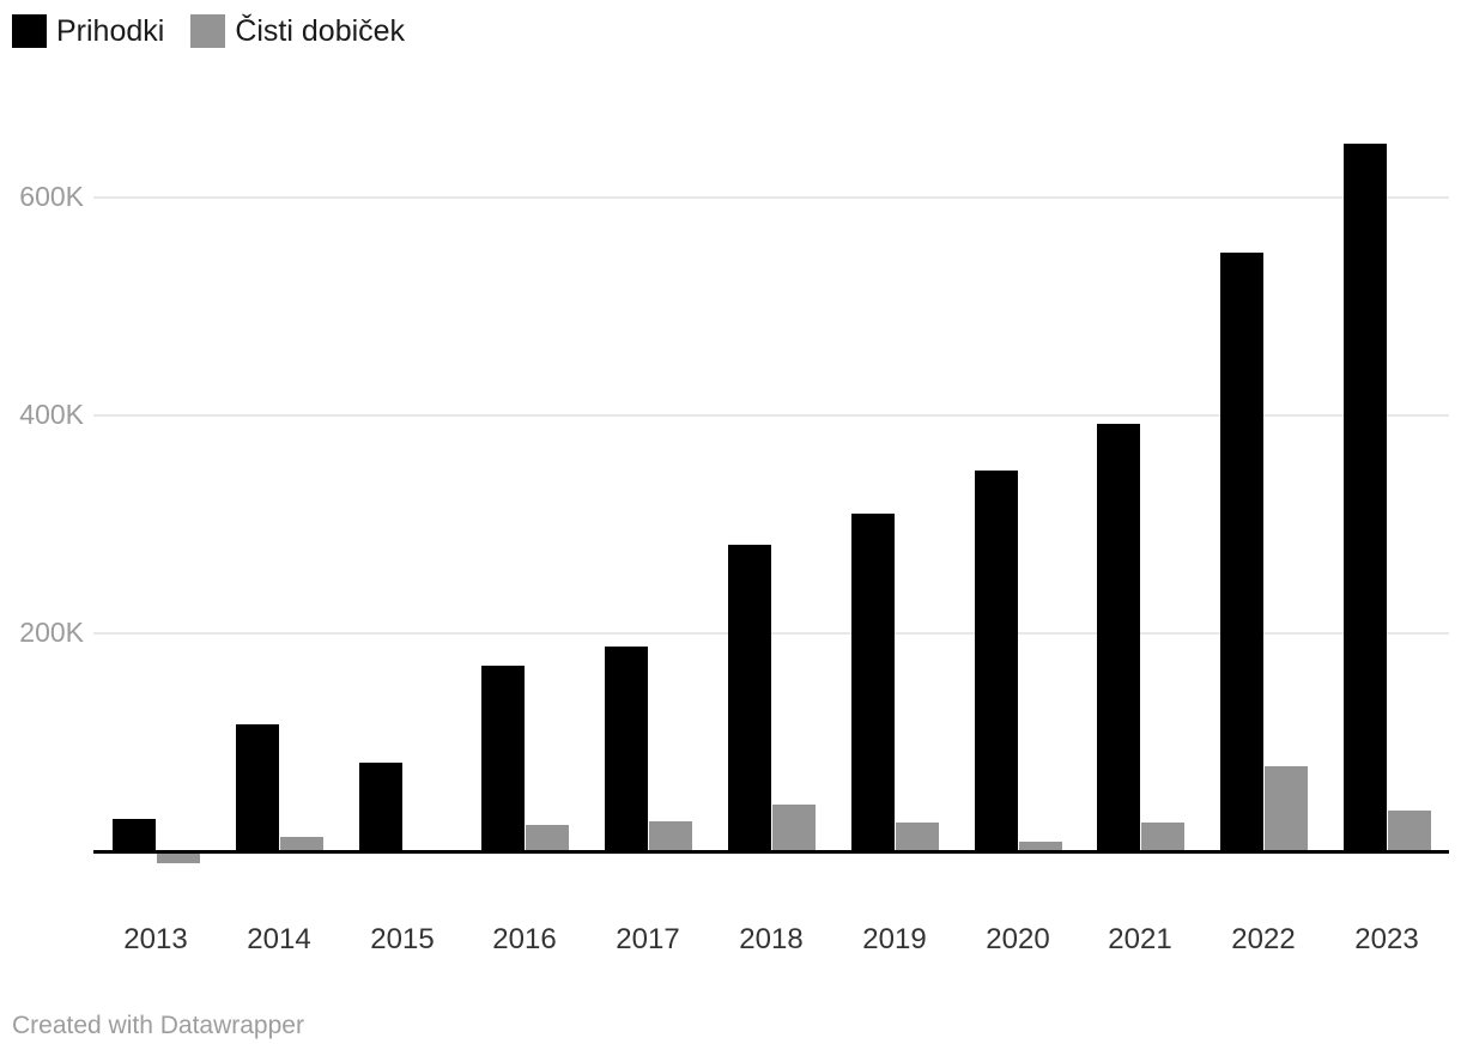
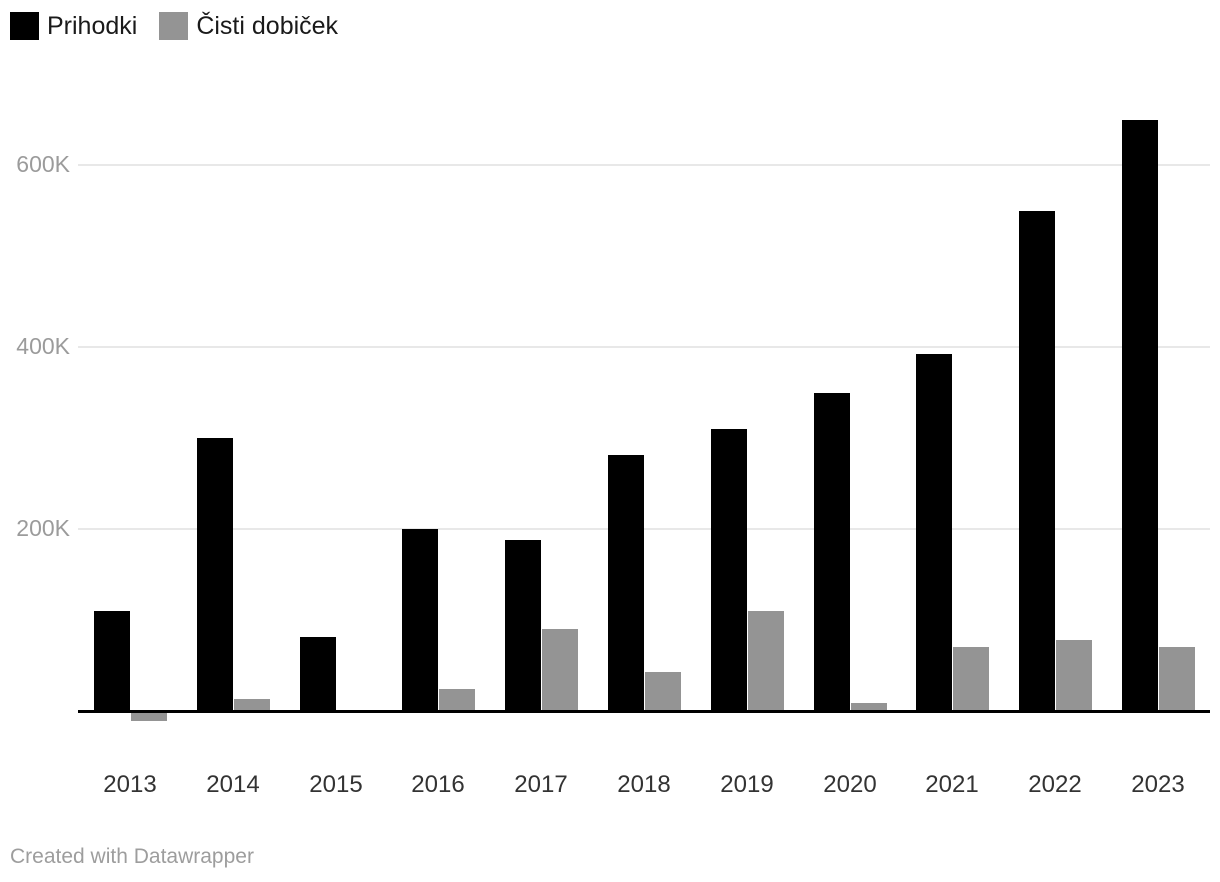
Prihodki/2013: 30K -> 110K
Prihodki/2014: 120K -> 300K
Prihodki/2016: 170K -> 200K
Čisti dobiček/2017: 30K -> 90K
Čisti dobiček/2019: 30K -> 110K
Čisti dobiček/2021: 30K -> 70K
Čisti dobiček/2023: 40K -> 70K
